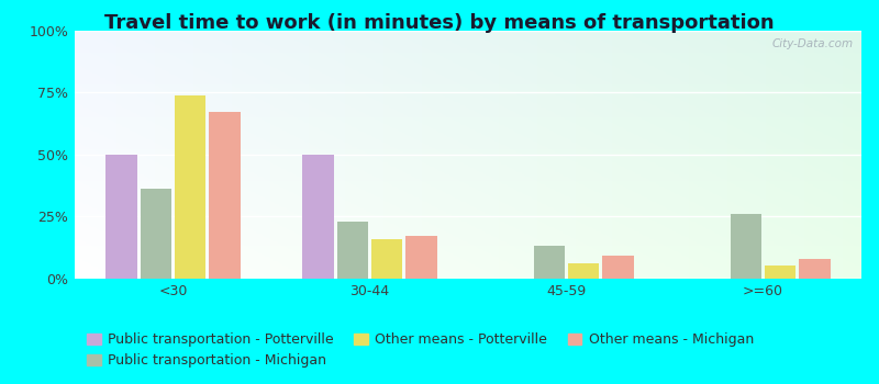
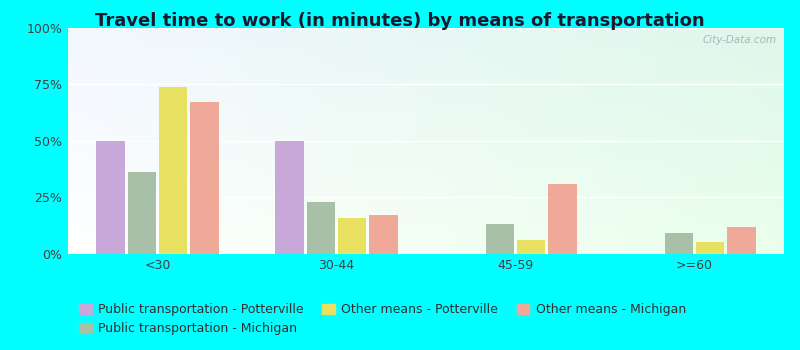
Other means - Michigan/45-59: 9% -> 31%
Public transportation - Michigan/>=60: 26% -> 9%
Other means - Michigan/>=60: 8% -> 12%
